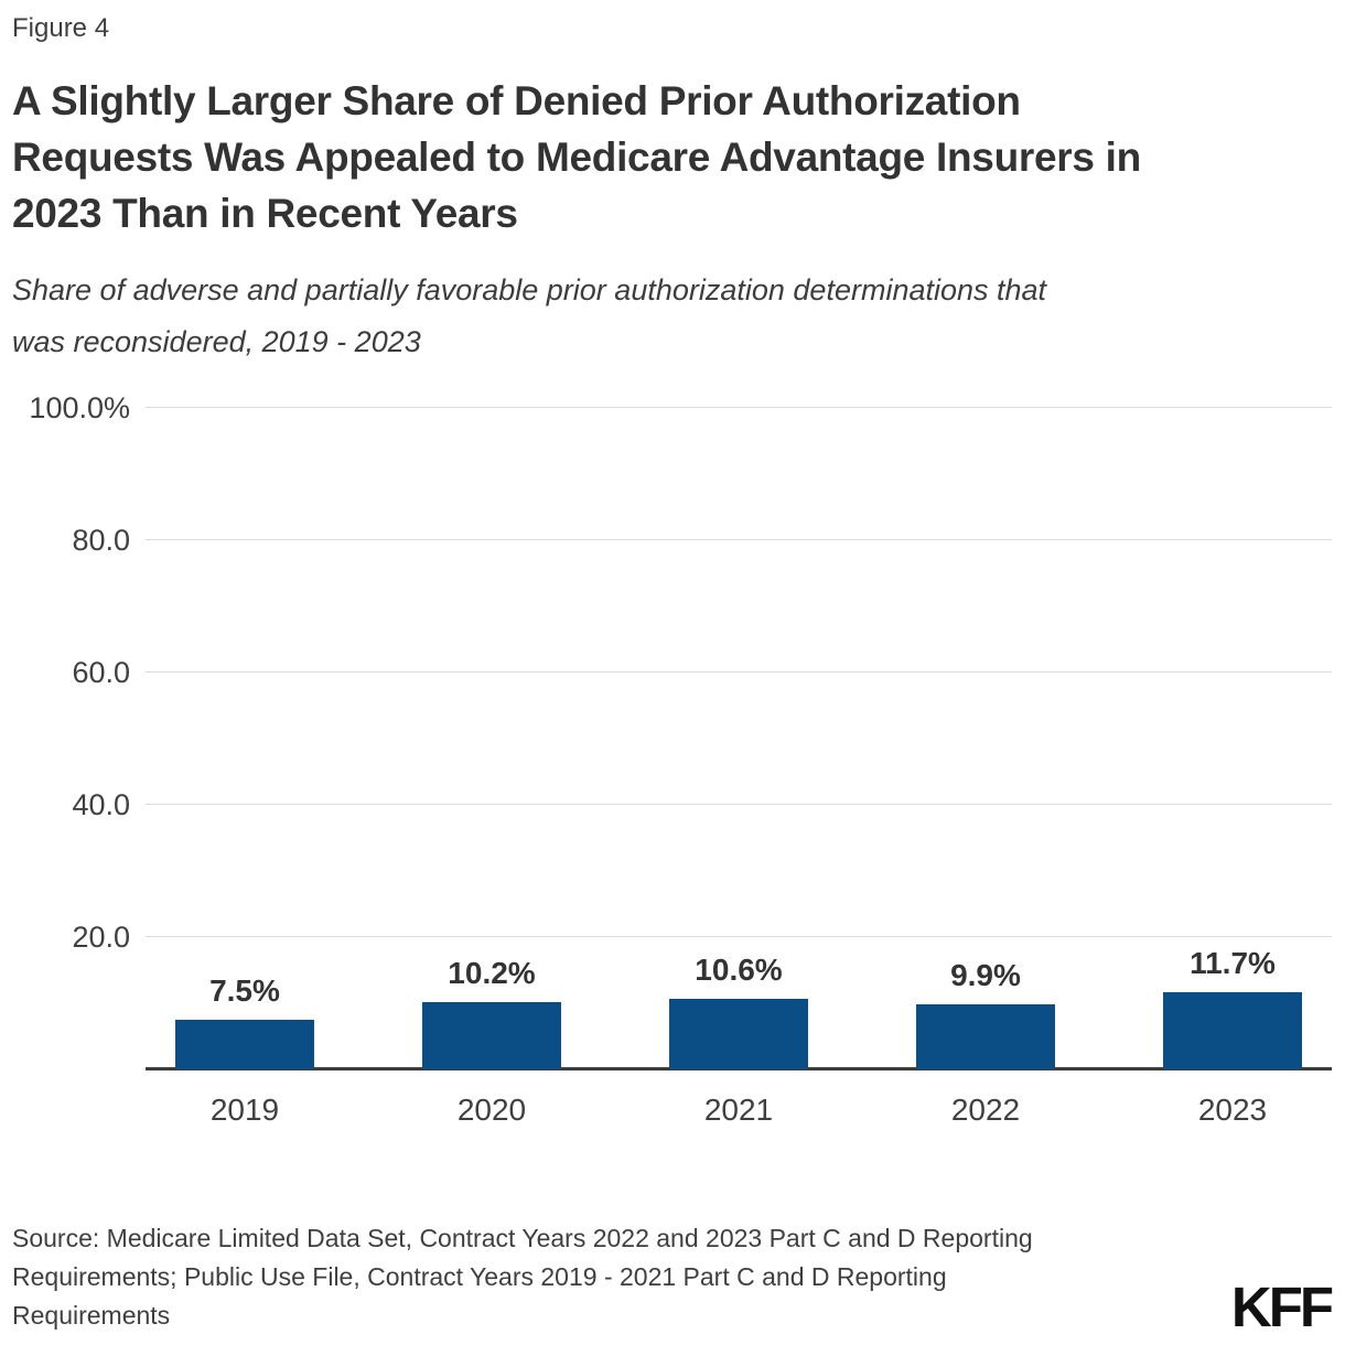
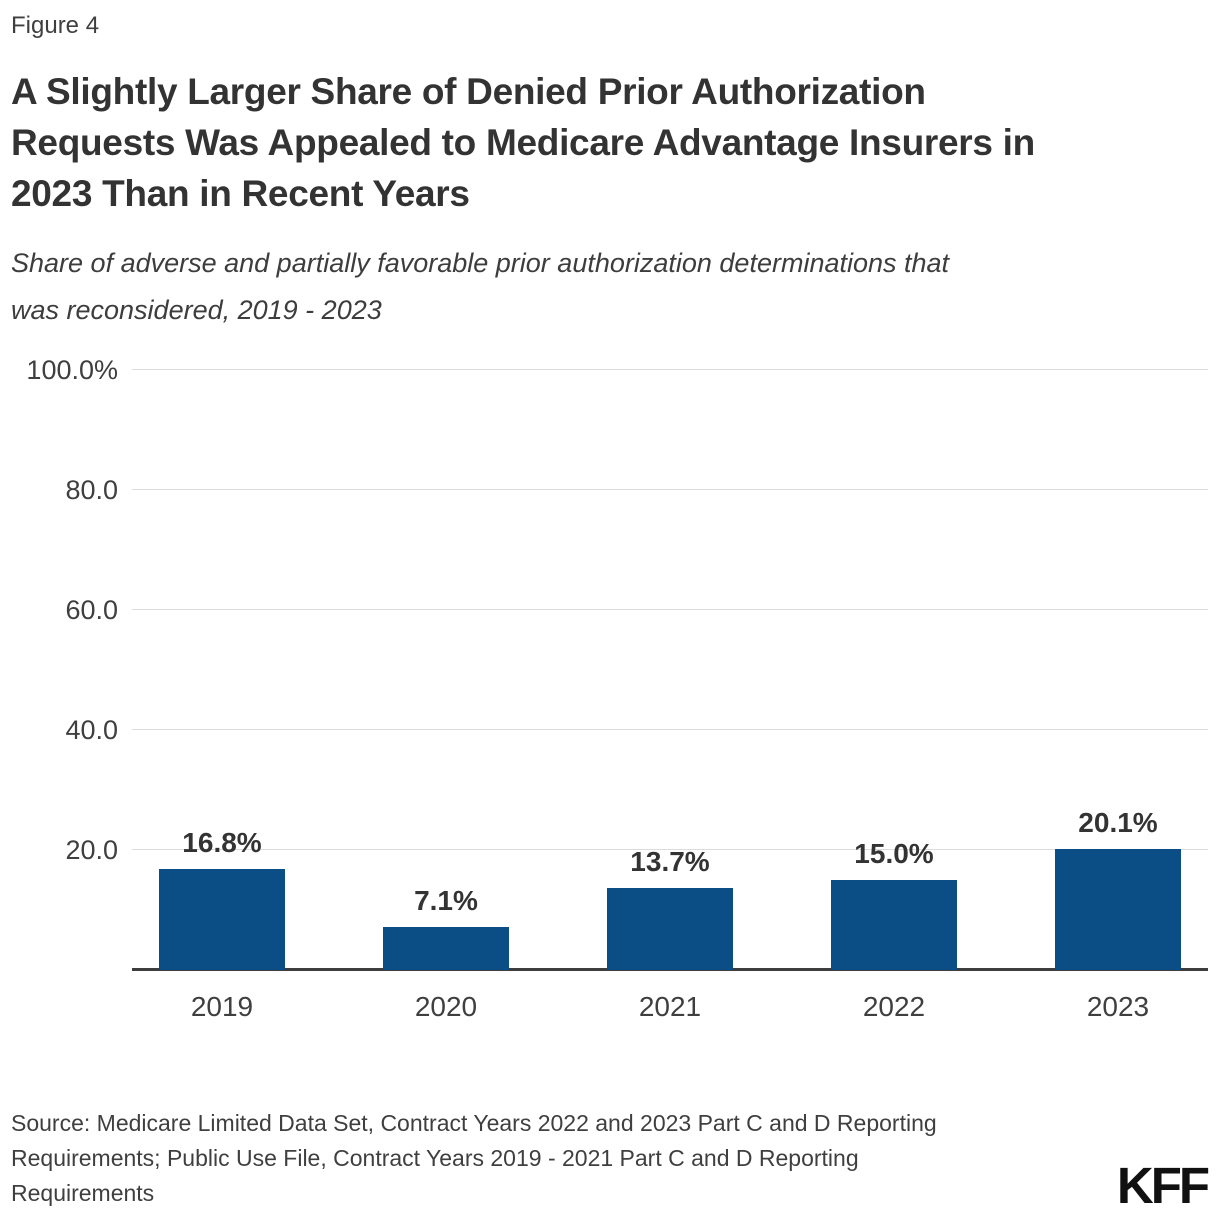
2019: 7.5% -> 16.8%
2020: 10.2% -> 7.1%
2021: 10.6% -> 13.7%
2022: 9.9% -> 15.0%
2023: 11.7% -> 20.1%
